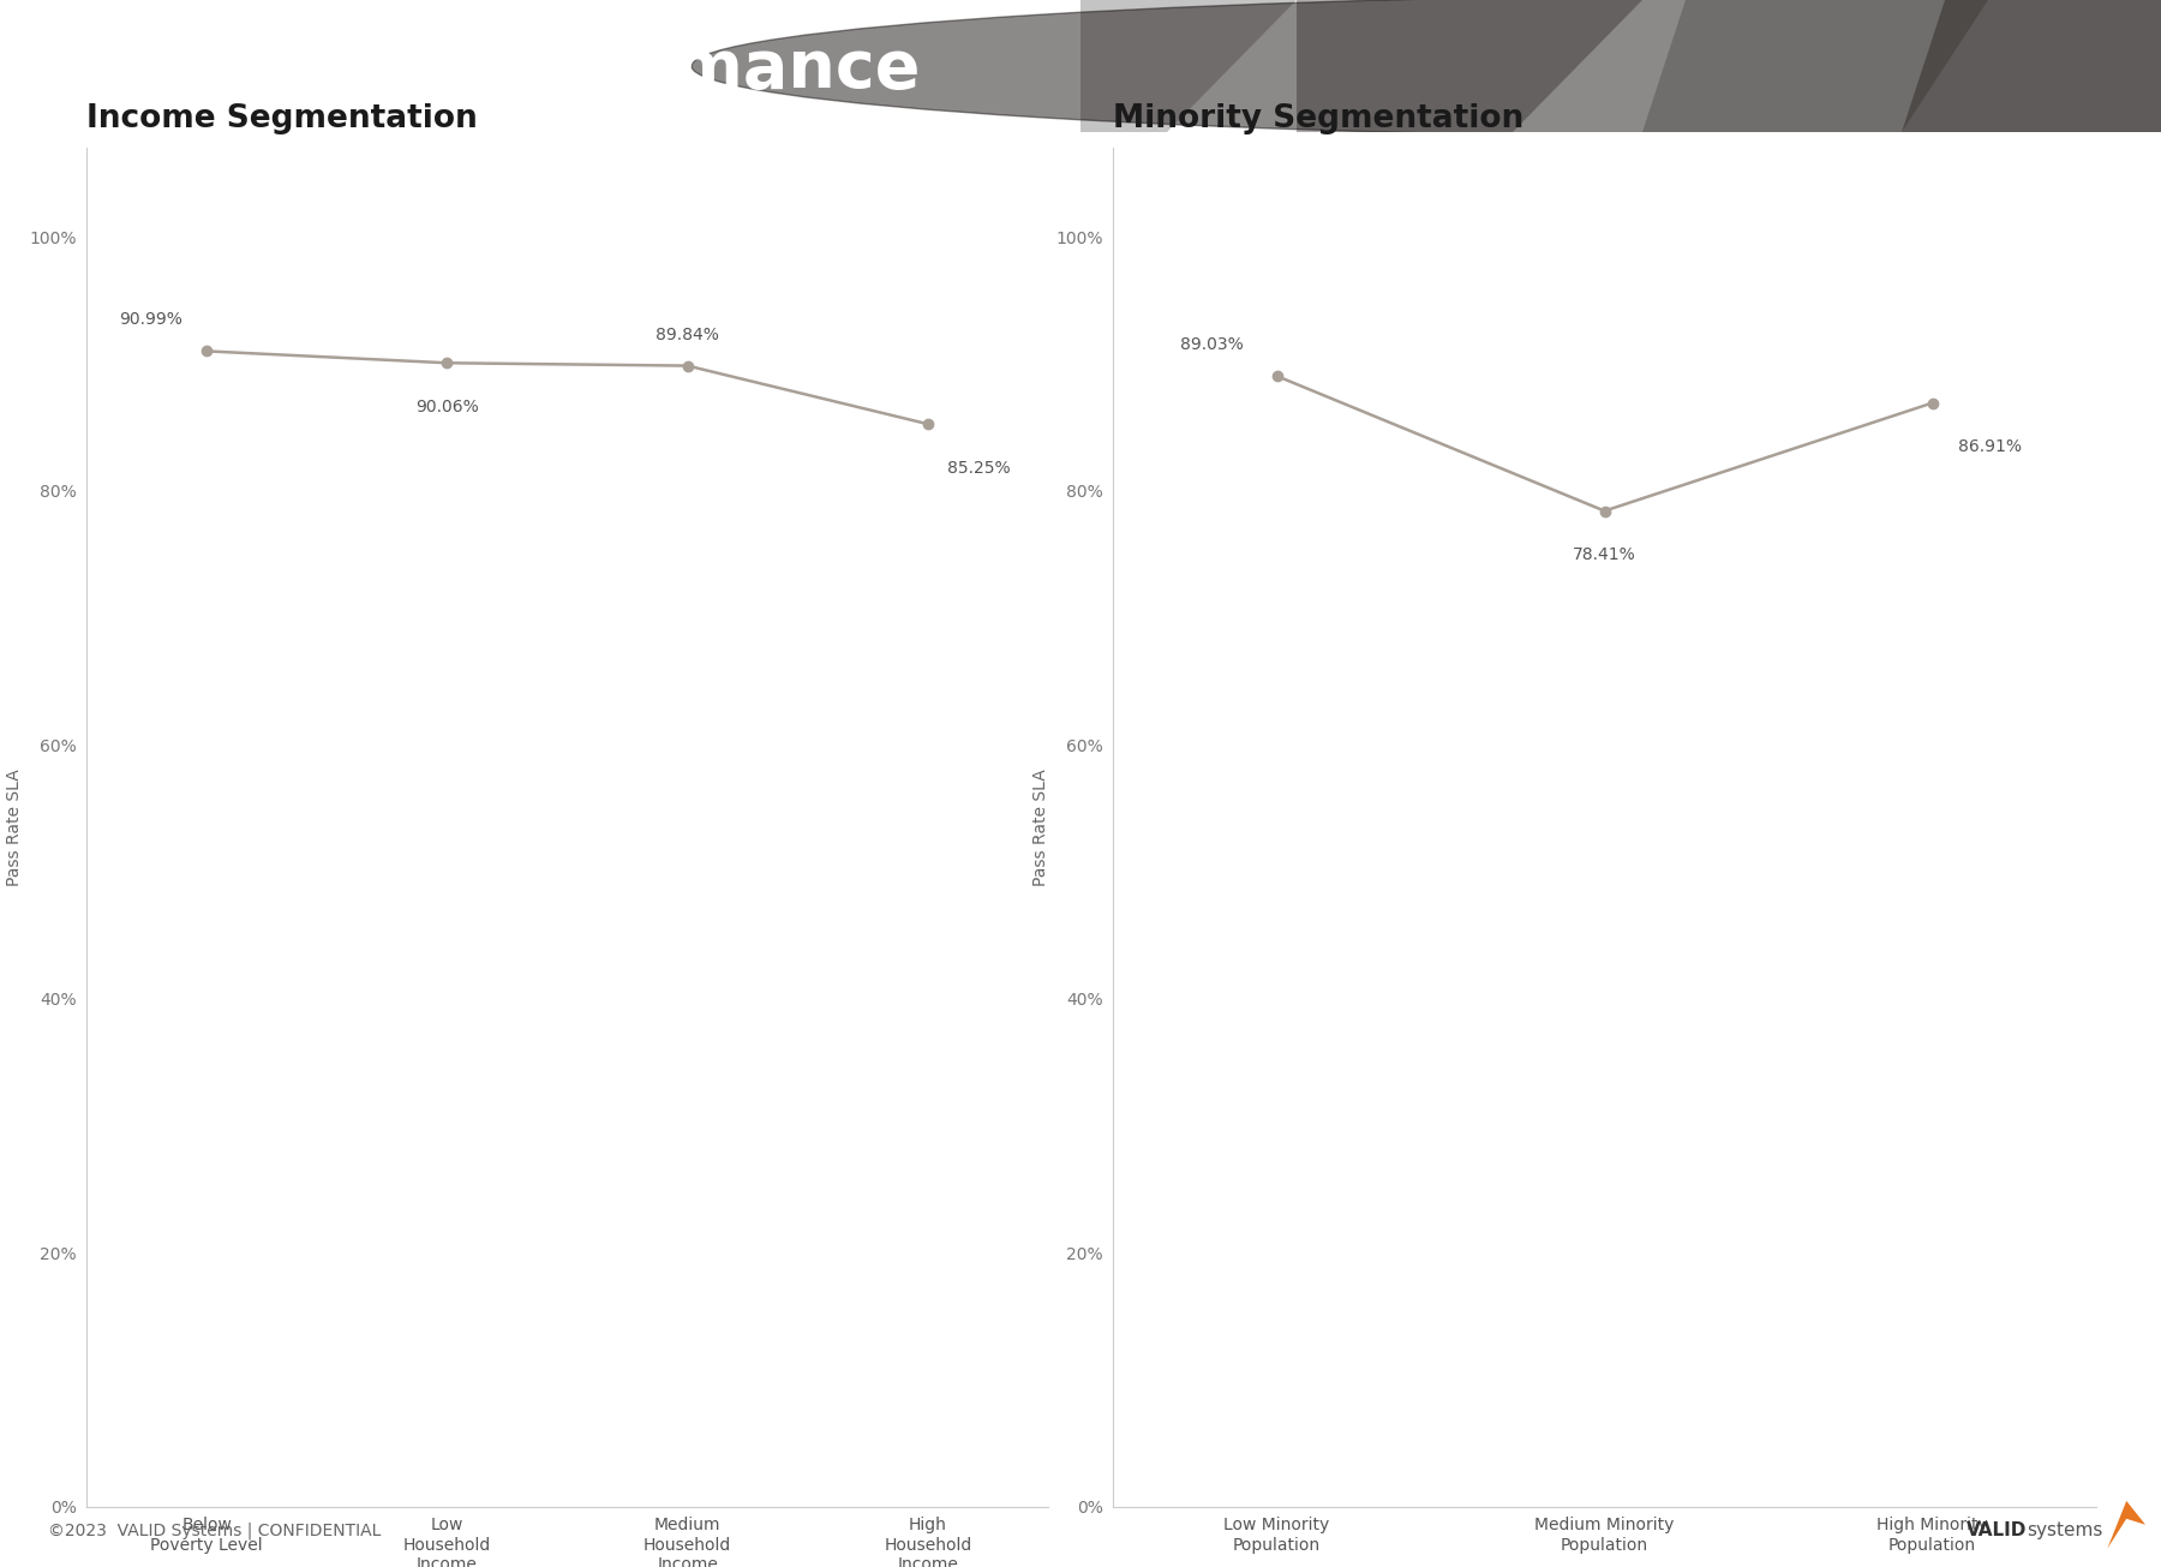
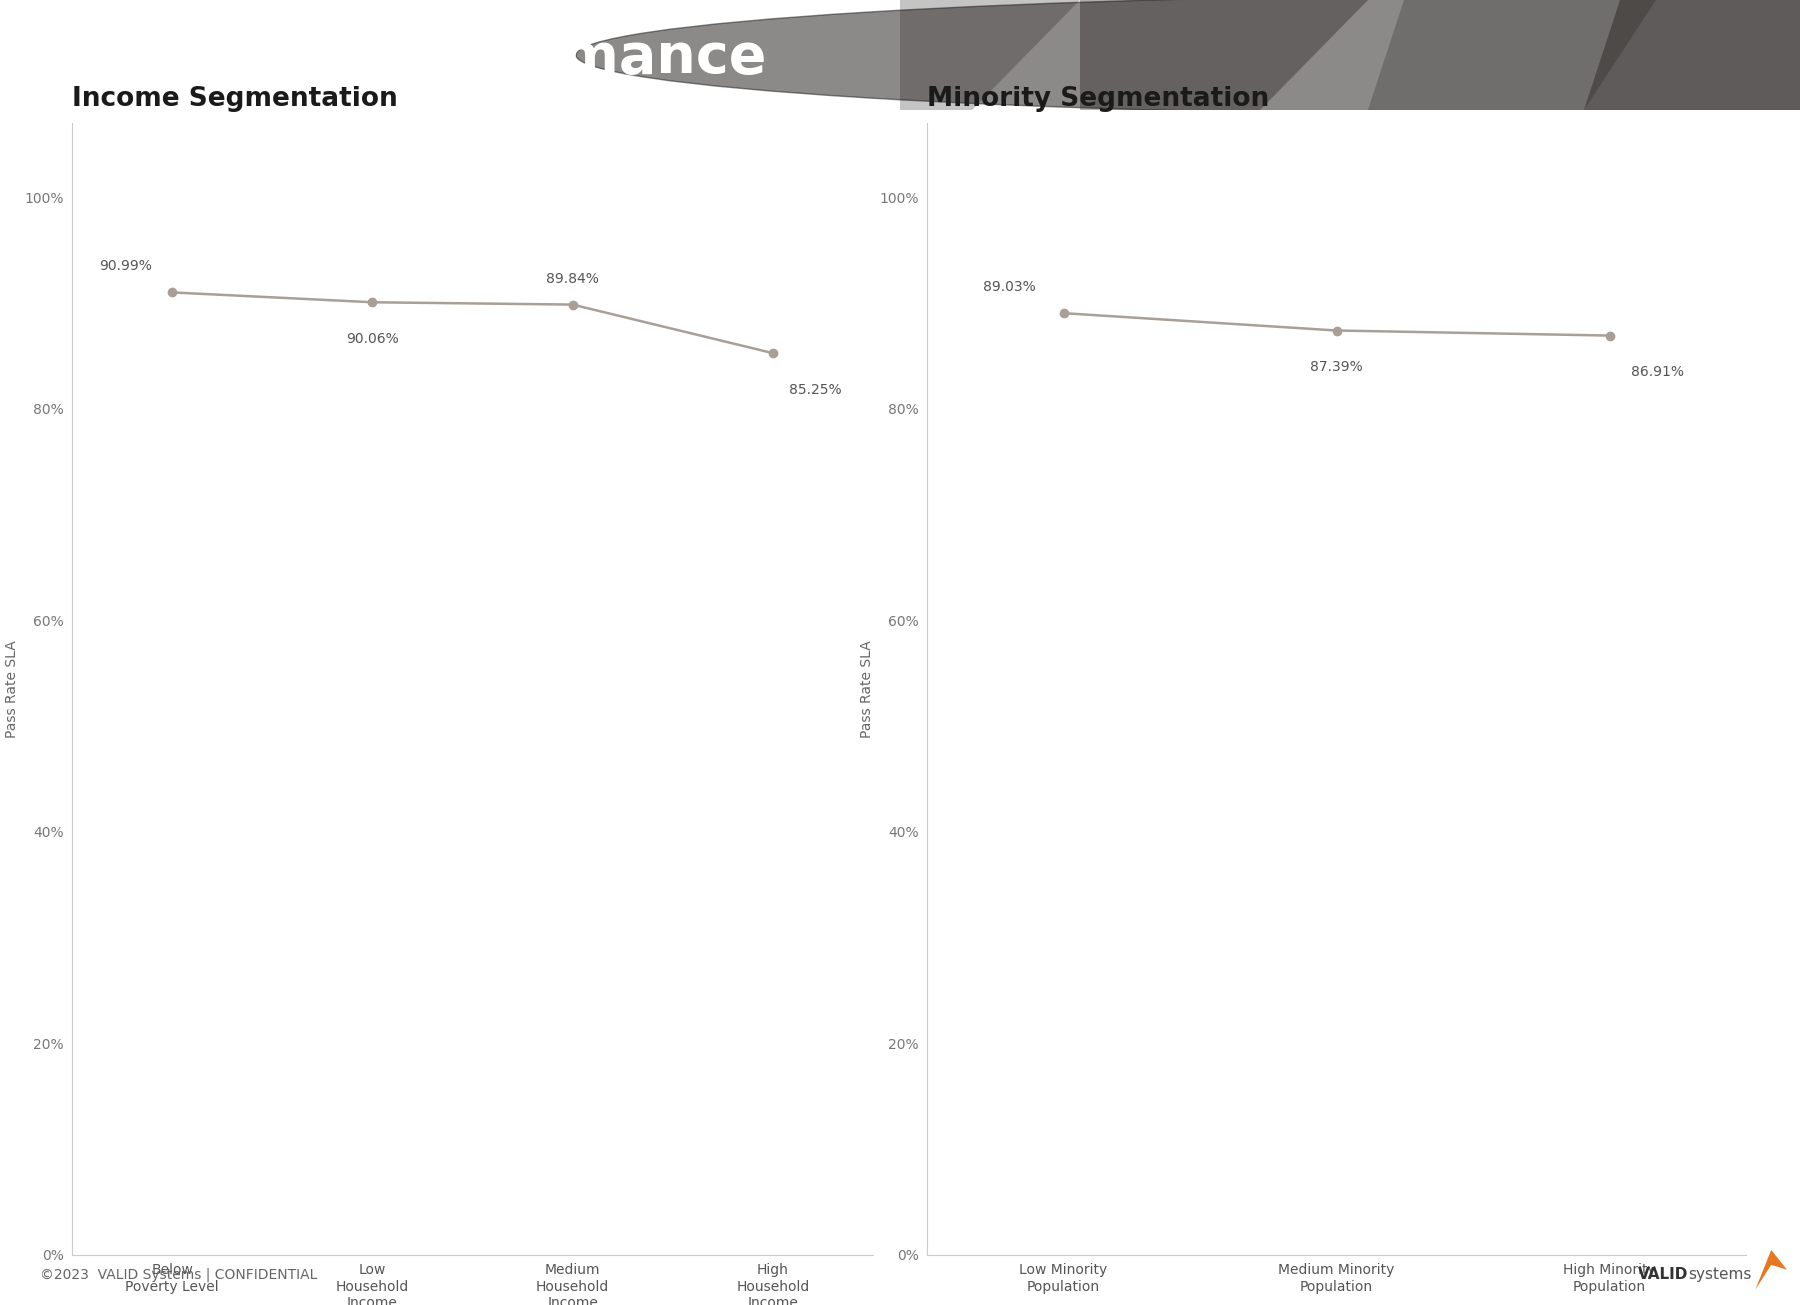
Minority Segmentation/Medium Minority Population: 78.41% -> 87.39%
